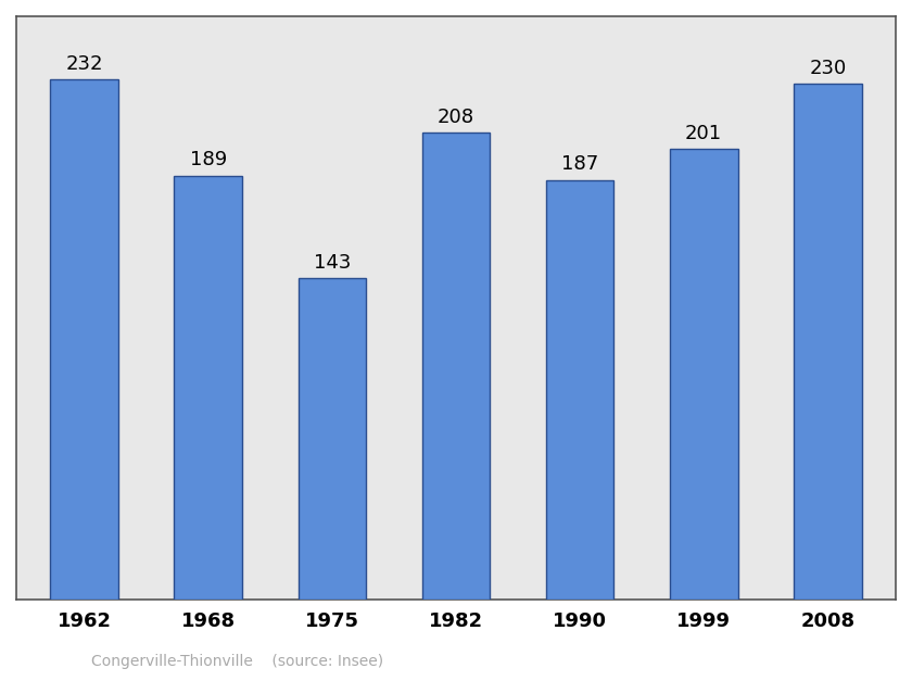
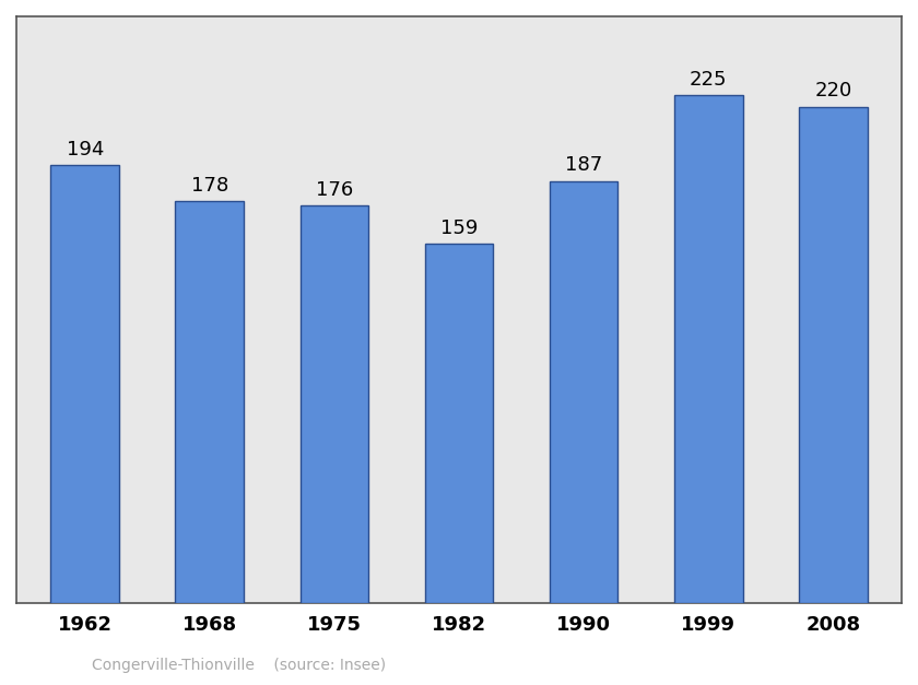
1962: 232 -> 194
1968: 189 -> 178
1975: 143 -> 176
1982: 208 -> 159
1999: 201 -> 225
2008: 230 -> 220
